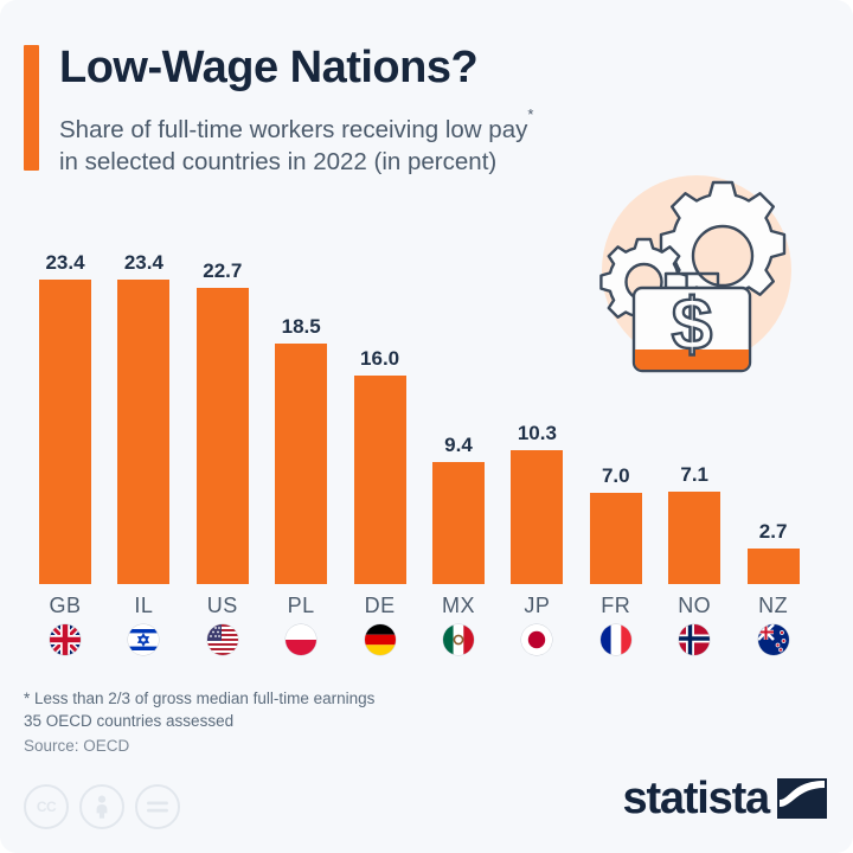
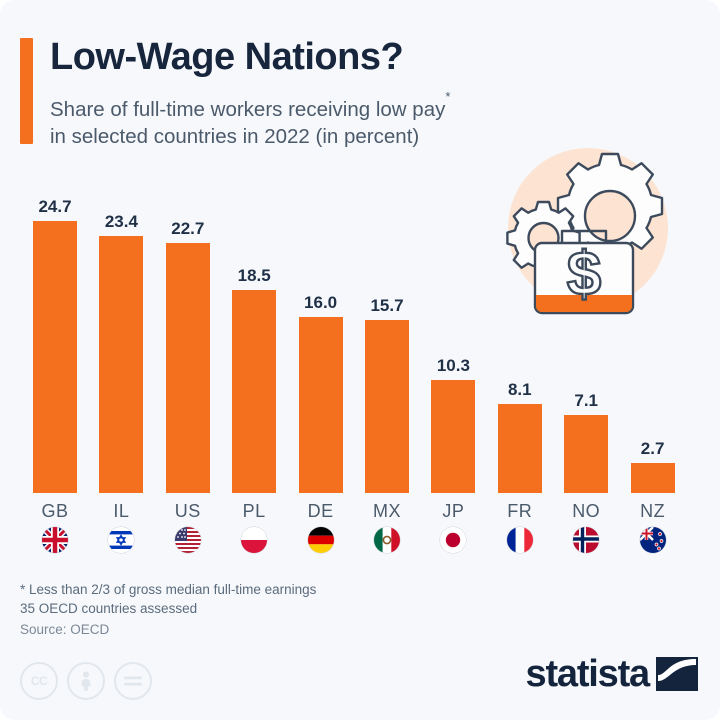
GB: 23.4 -> 24.7
MX: 9.4 -> 15.7
FR: 7.0 -> 8.1
